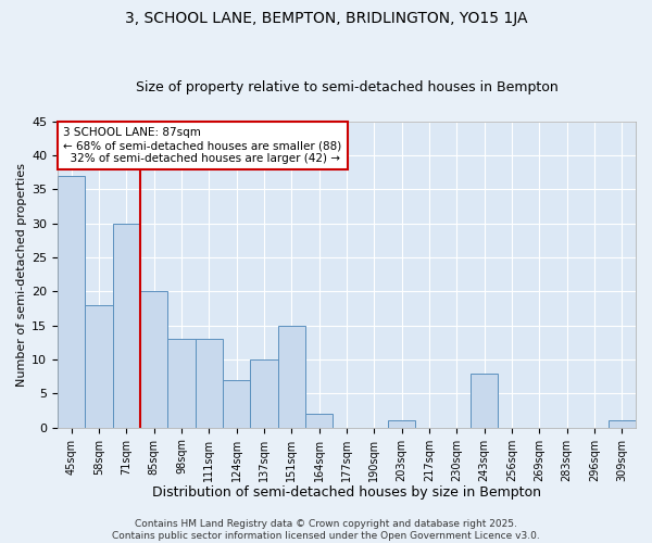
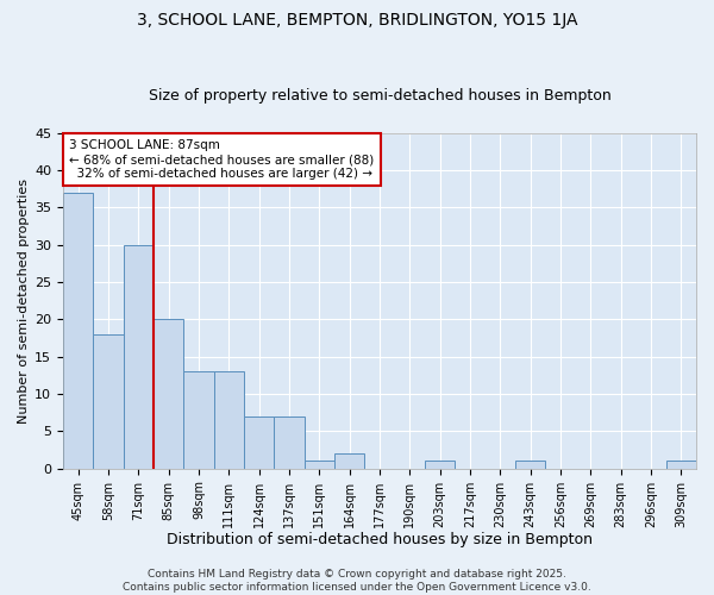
137sqm: 10 -> 7
151sqm: 15 -> 1
243sqm: 8 -> 1
